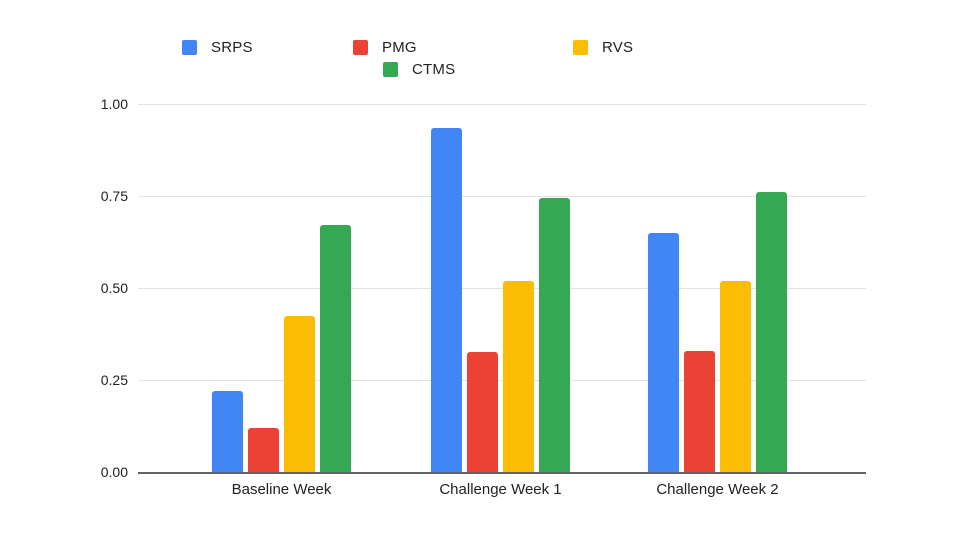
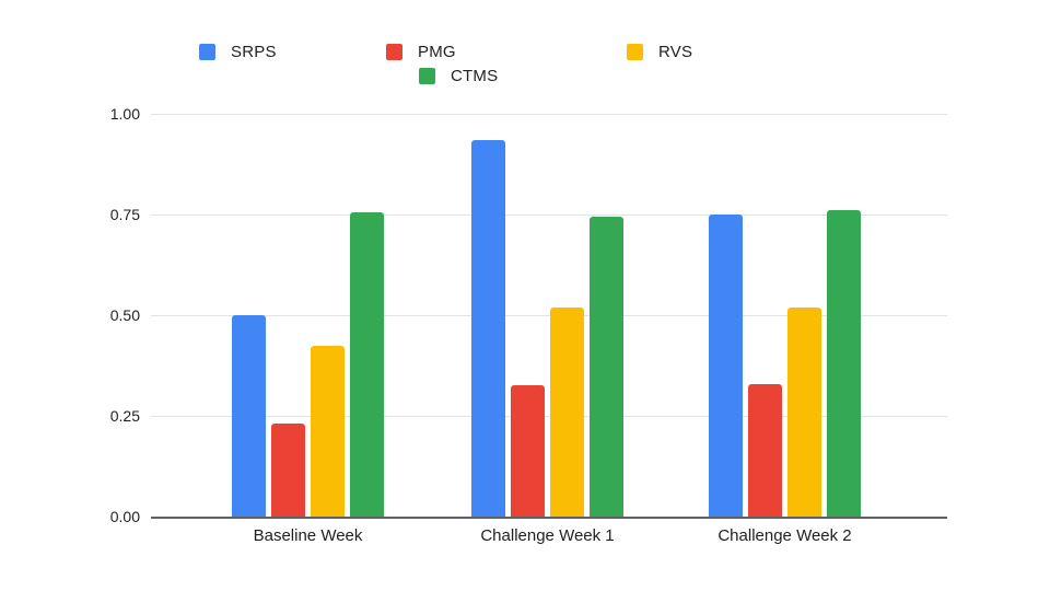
SRPS/Baseline Week: 0.22 -> 0.50
PMG/Baseline Week: 0.12 -> 0.23
CTMS/Baseline Week: 0.67 -> 0.76
SRPS/Challenge Week 2: 0.65 -> 0.75
